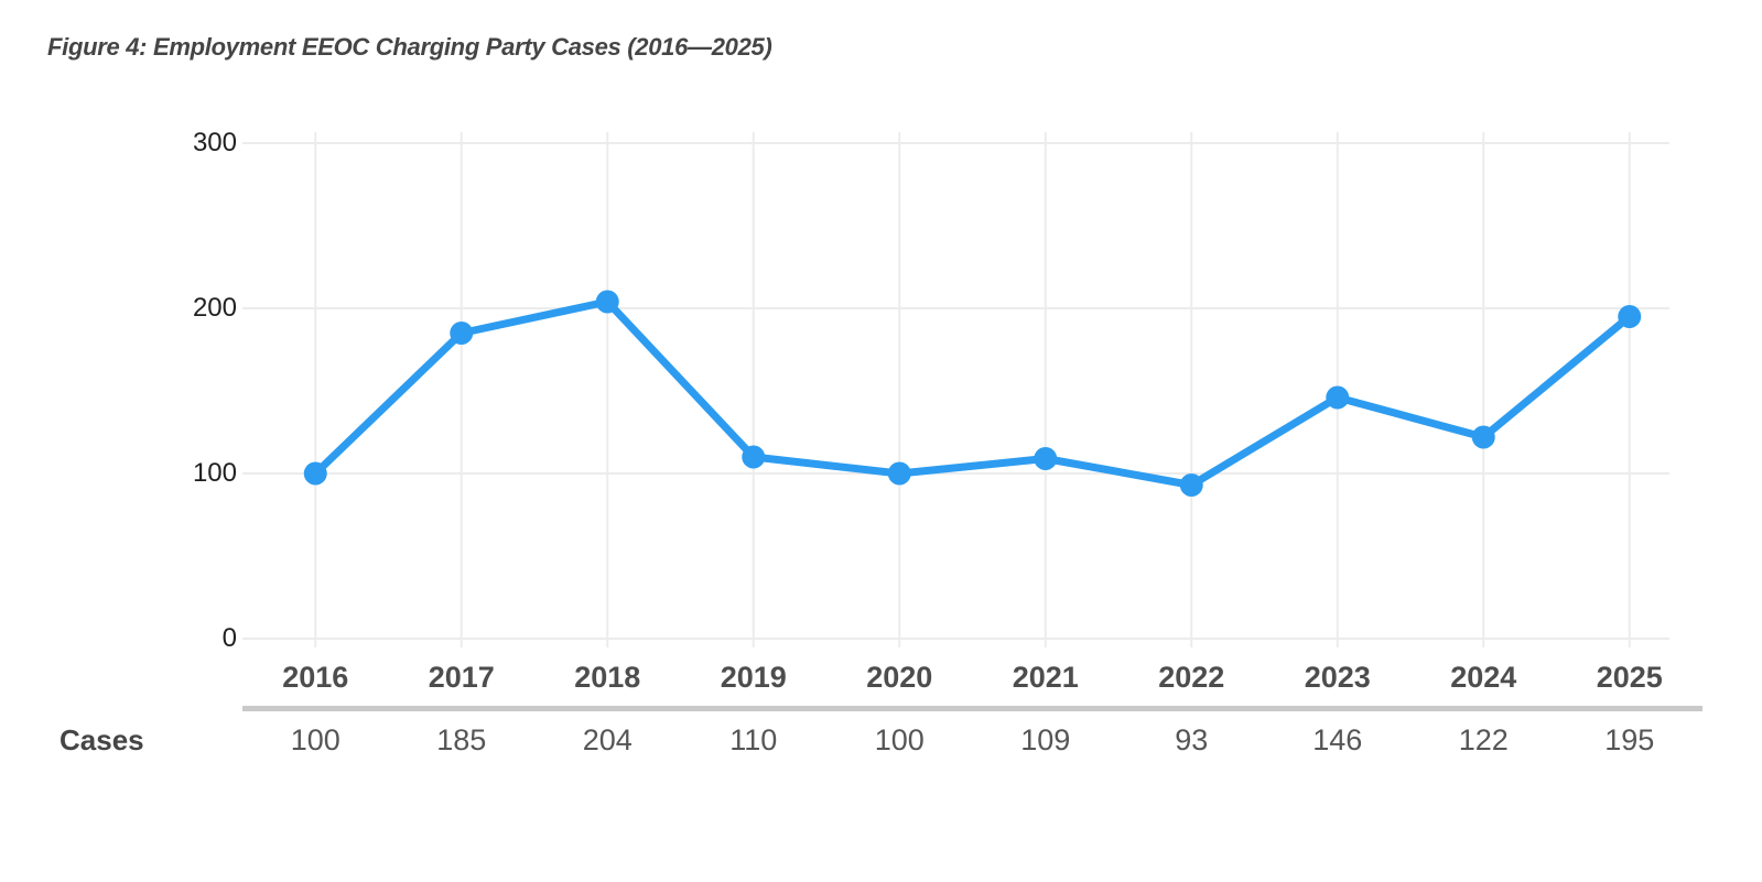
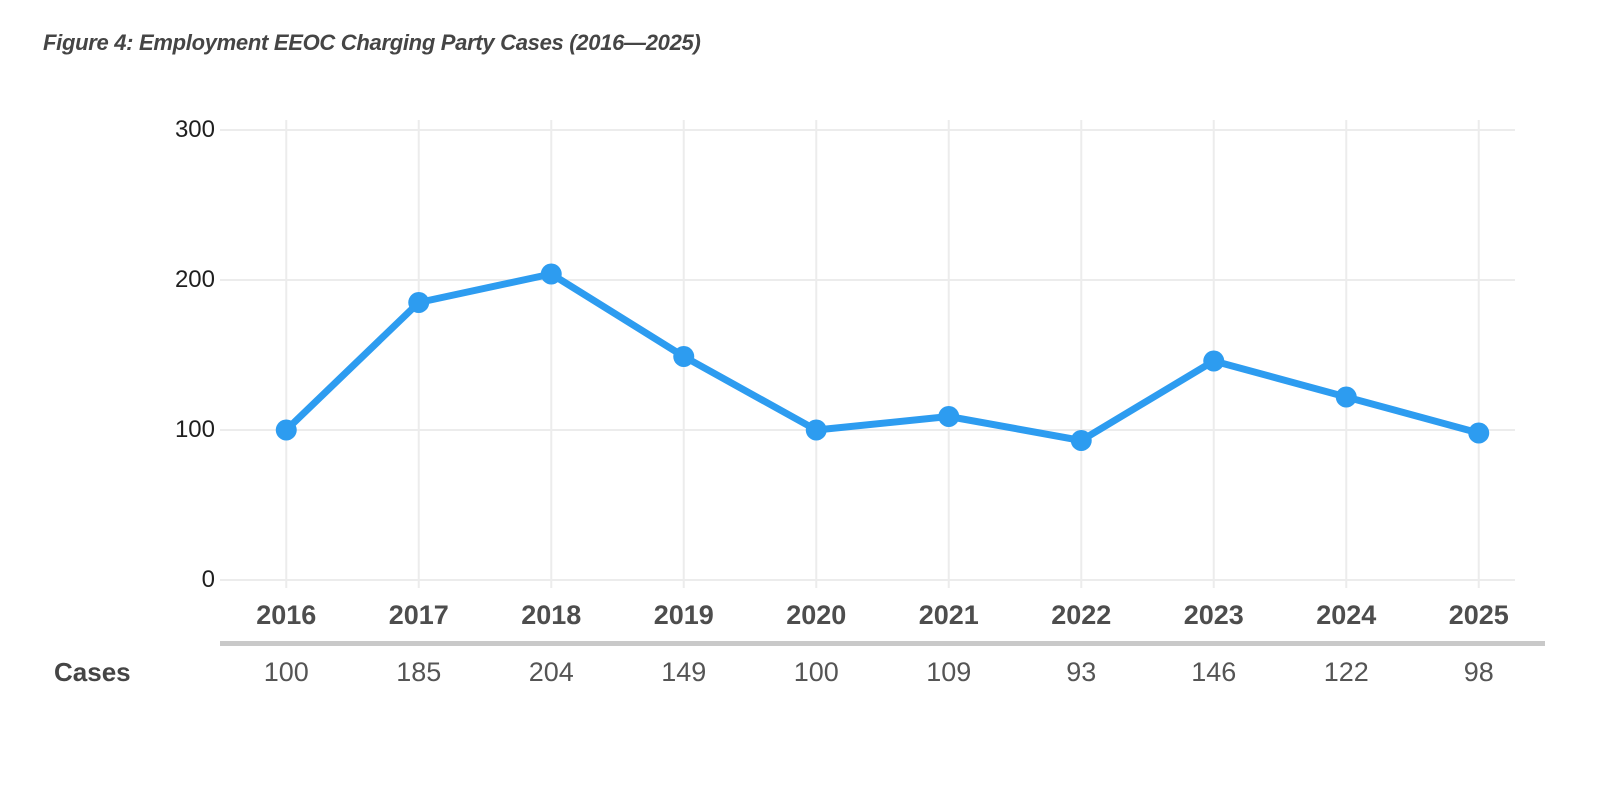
2019: 110 -> 149
2025: 195 -> 98
